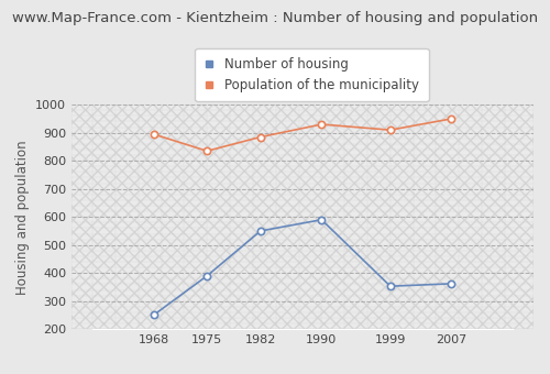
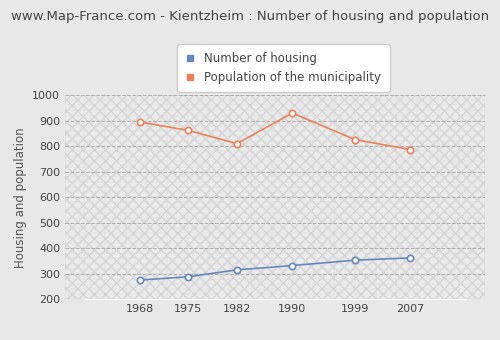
Number of housing/1968: 250 -> 275
Number of housing/1975: 390 -> 288
Population of the municipality/1975: 835 -> 862
Number of housing/1982: 550 -> 315
Population of the municipality/1982: 885 -> 810
Number of housing/1990: 590 -> 332
Population of the municipality/1999: 910 -> 826
Population of the municipality/2007: 950 -> 787
